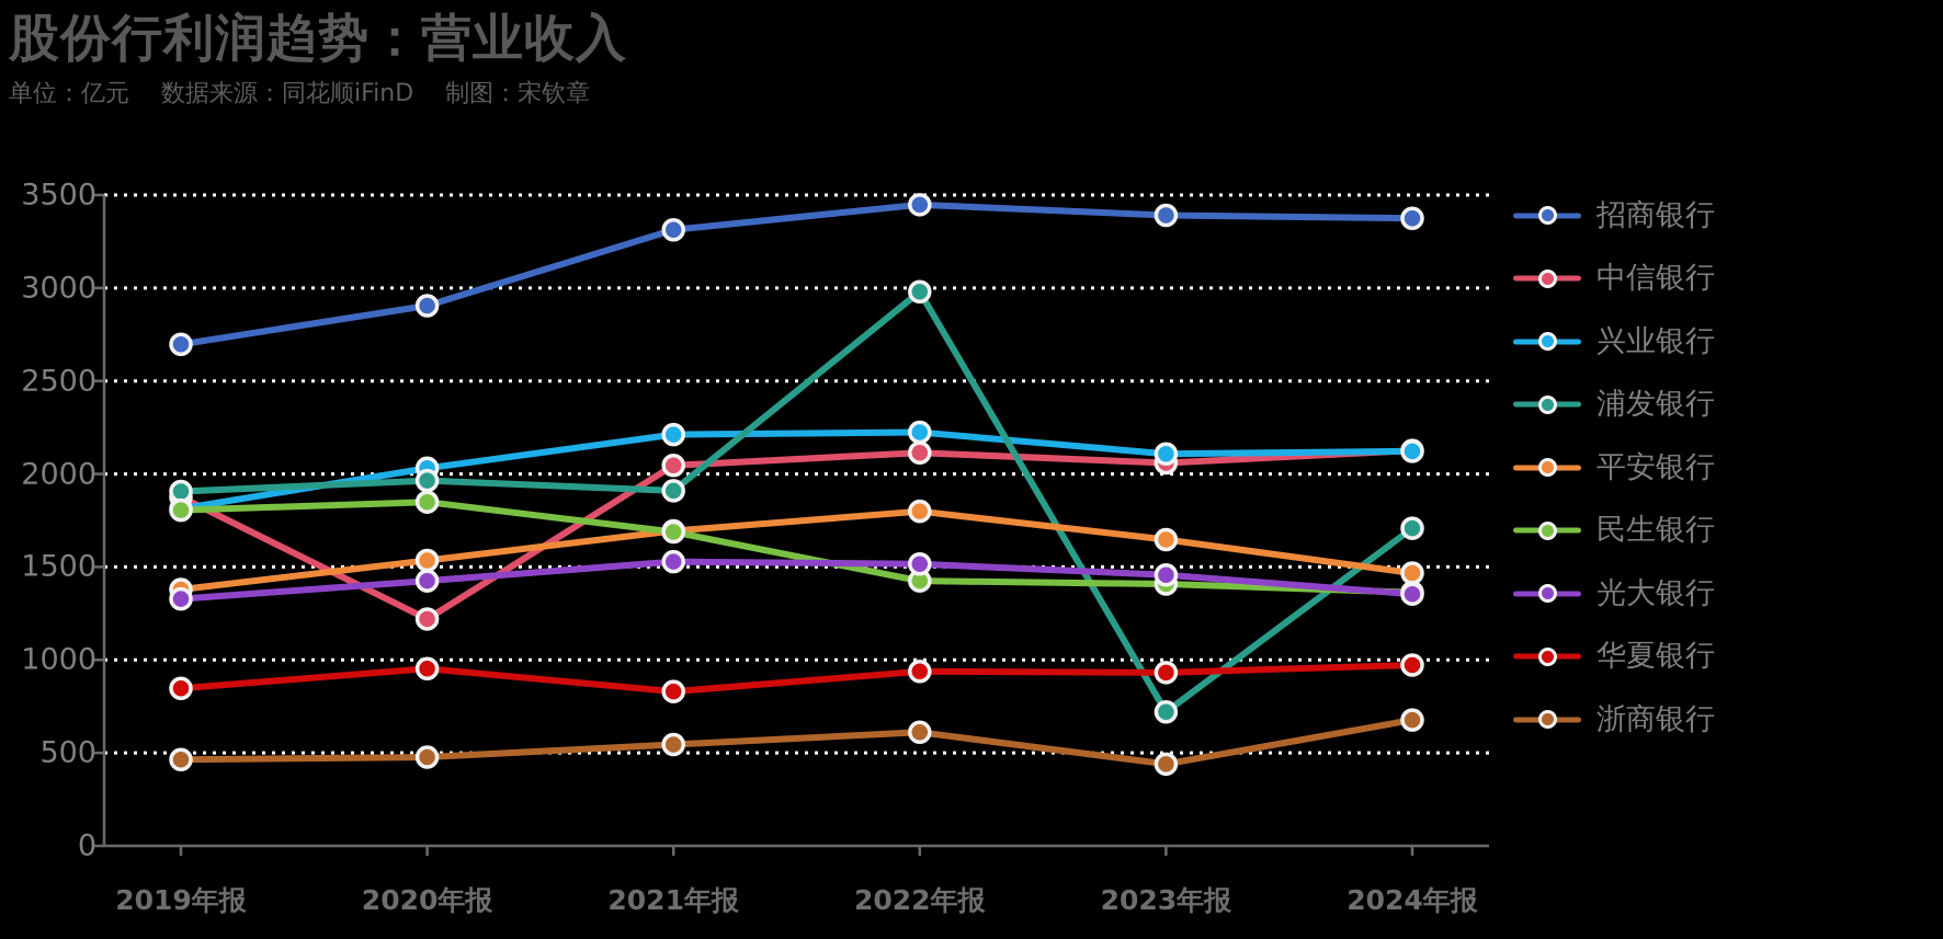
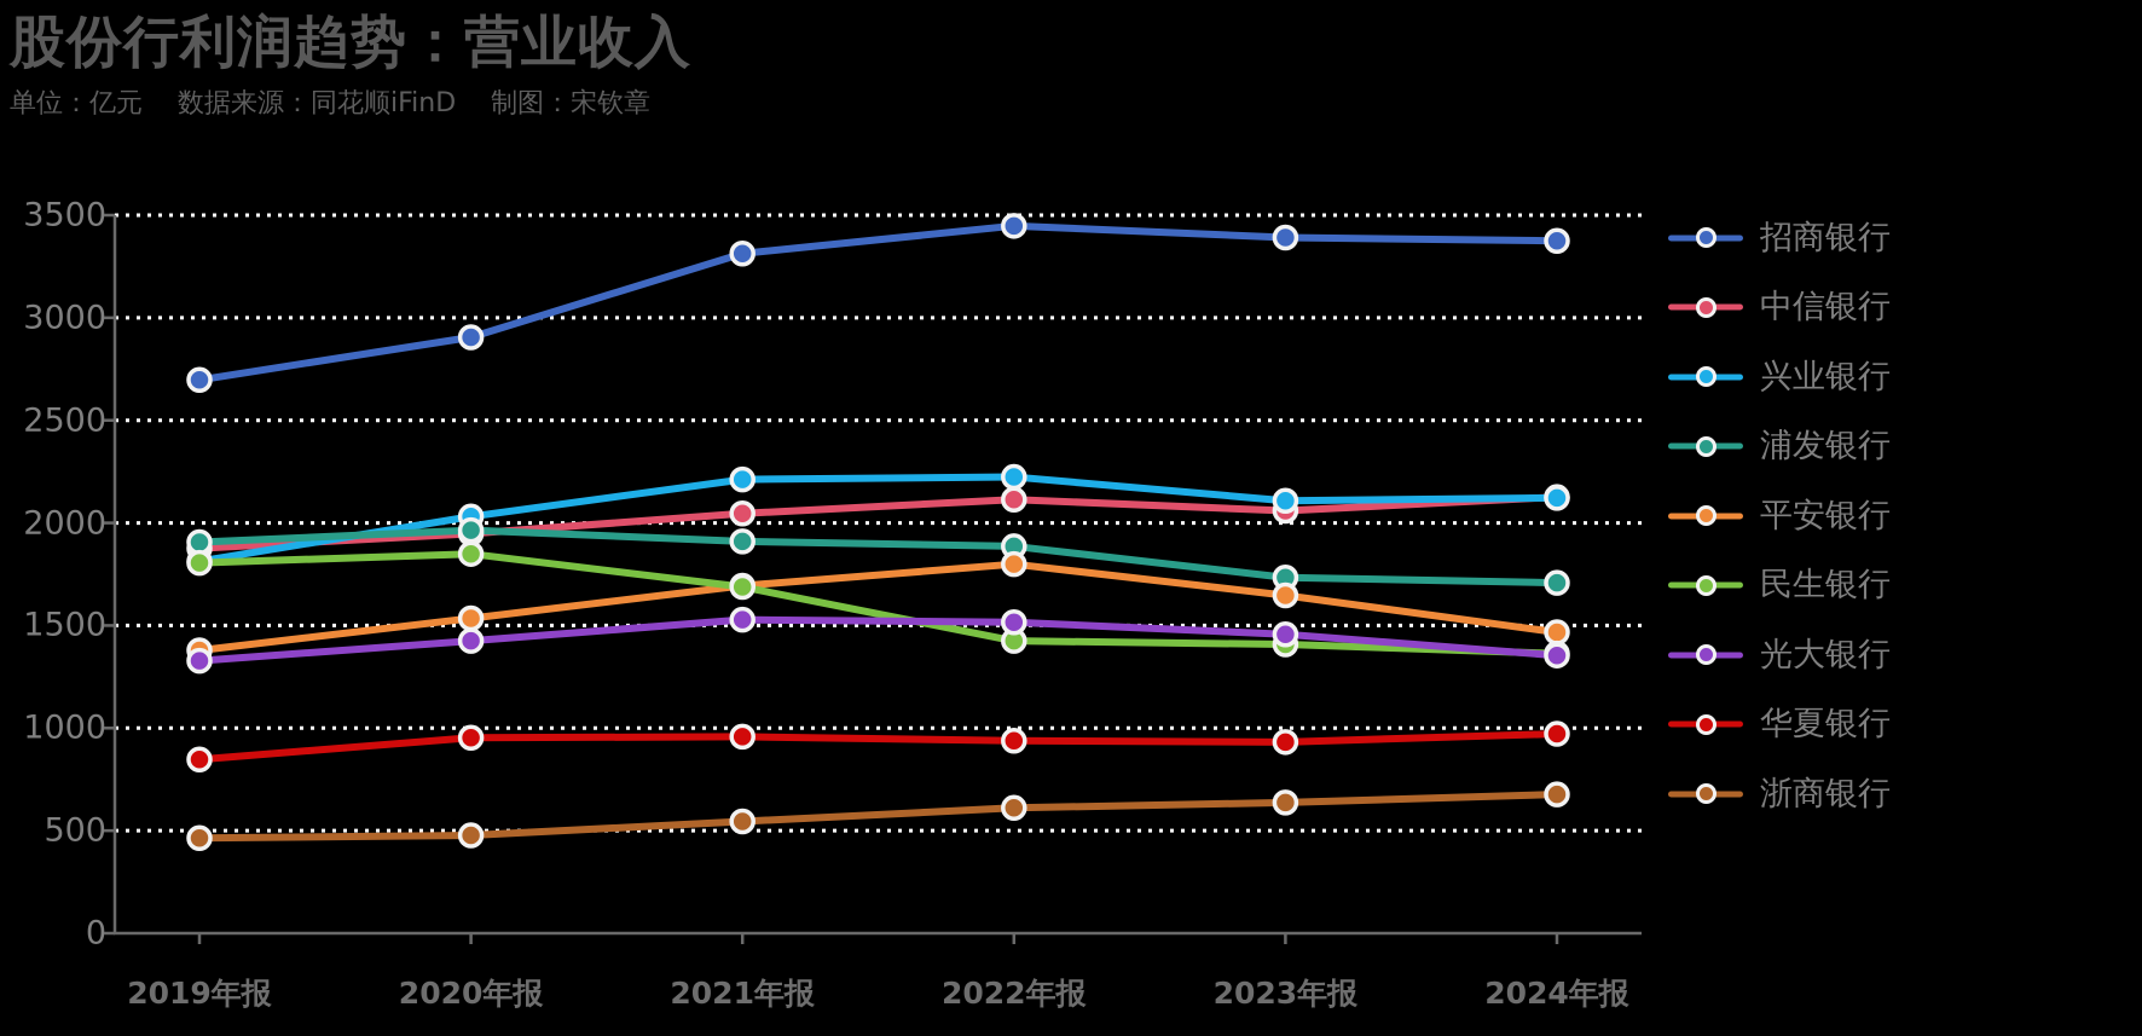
中信银行/2020年报: 1220 -> 1950
华夏银行/2021年报: 830 -> 960
浦发银行/2022年报: 2980 -> 1890
浦发银行/2023年报: 720 -> 1730
浙商银行/2023年报: 440 -> 640
